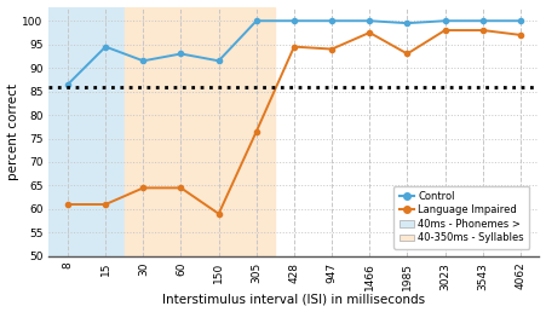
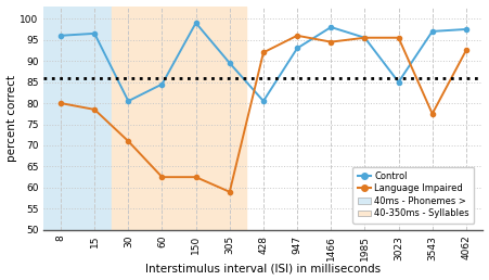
Control/8: 86.5 -> 96.0
Language Impaired/8: 61.0 -> 80.0
Control/15: 94.5 -> 96.5
Language Impaired/15: 61.0 -> 78.5
Control/30: 91.5 -> 80.5
Language Impaired/30: 64.5 -> 71.0
Control/60: 93.0 -> 84.5
Language Impaired/60: 64.5 -> 62.5
Control/150: 91.5 -> 99.0
Language Impaired/150: 59.0 -> 62.5
Control/305: 100.0 -> 89.5
Language Impaired/305: 76.5 -> 59.0
Control/428: 100.0 -> 80.5
Language Impaired/428: 94.5 -> 92.0
Control/947: 100.0 -> 93.0
Language Impaired/947: 94.0 -> 96.0
Control/1466: 100.0 -> 98.0
Language Impaired/1466: 97.5 -> 94.5
Control/1985: 99.5 -> 95.5
Language Impaired/1985: 93.0 -> 95.5
Control/3023: 100.0 -> 85.0
Language Impaired/3023: 98.0 -> 95.5
Control/3543: 100.0 -> 97.0
Language Impaired/3543: 98.0 -> 77.5
Control/4062: 100.0 -> 97.5
Language Impaired/4062: 97.0 -> 92.5
